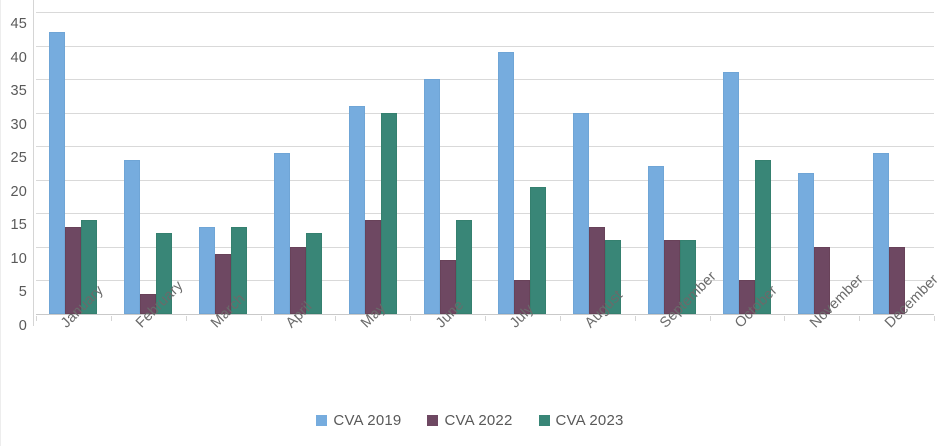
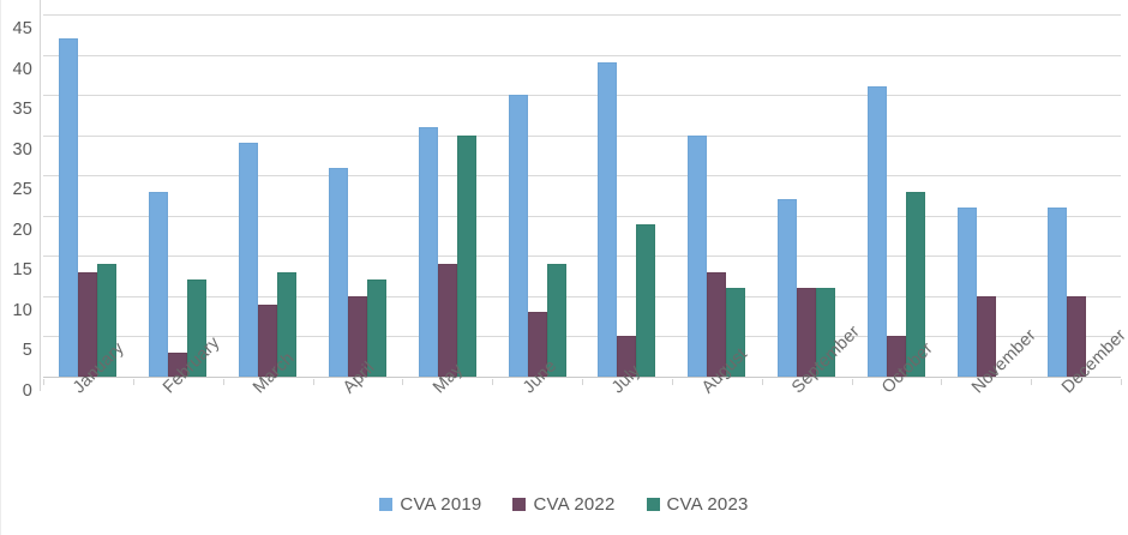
CVA 2019/March: 13 -> 29
CVA 2019/April: 24 -> 26
CVA 2019/December: 24 -> 21
